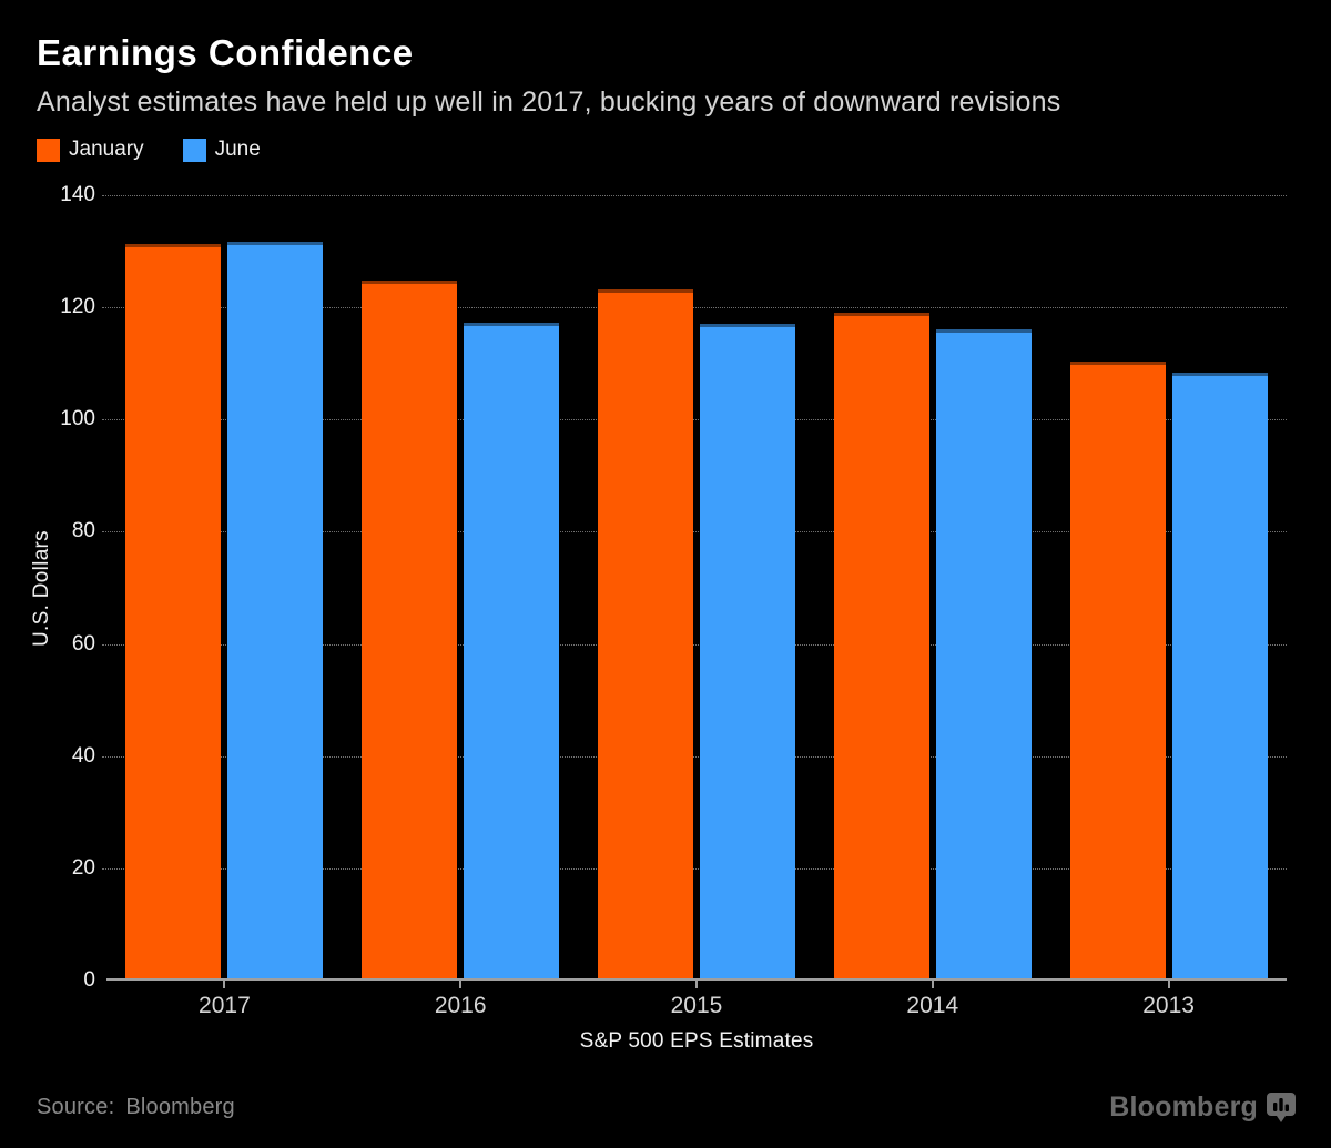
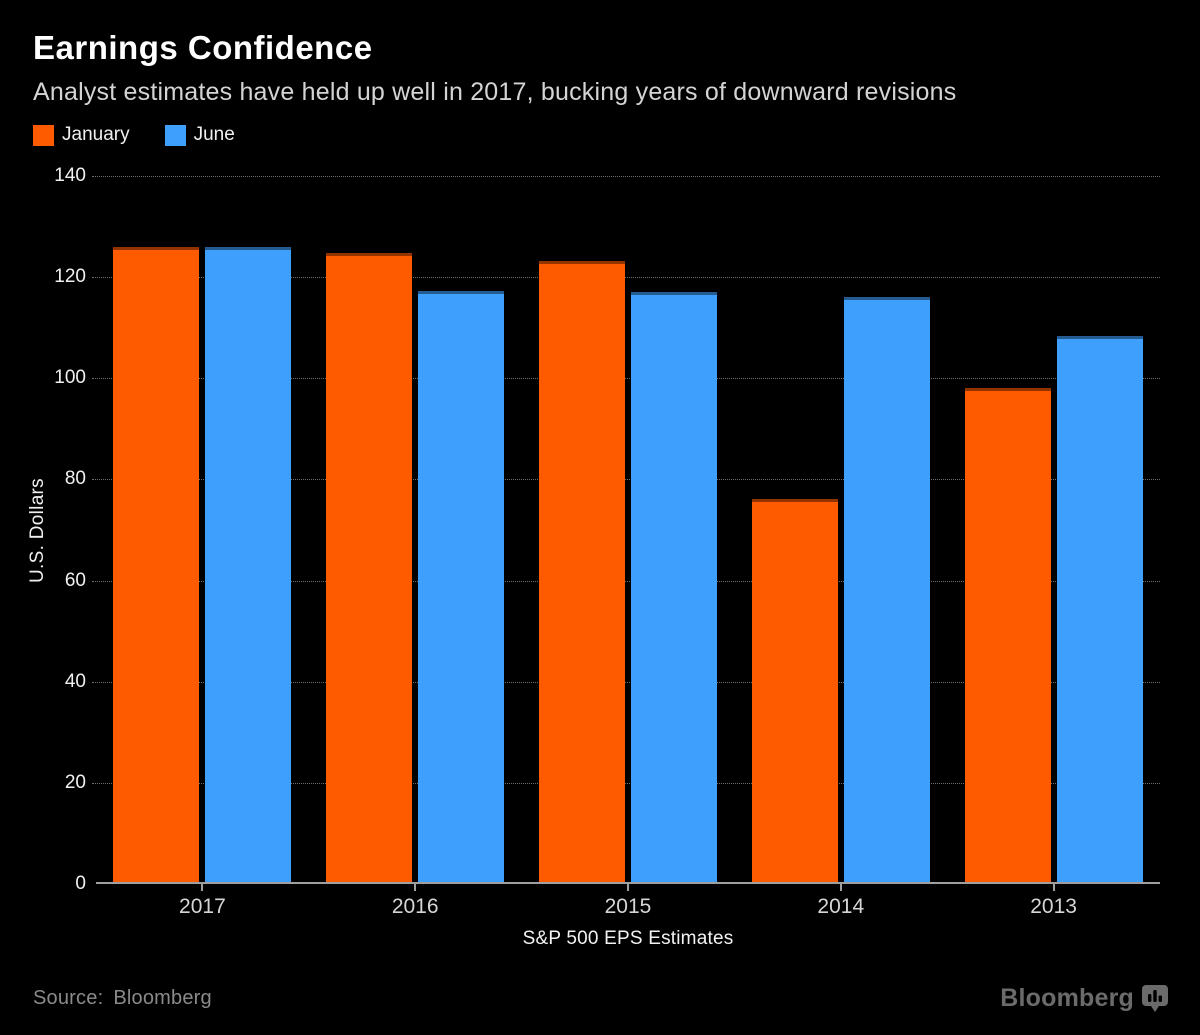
January/2017: 131 -> 126
June/2017: 132 -> 126
January/2014: 119 -> 76
January/2013: 110 -> 98
